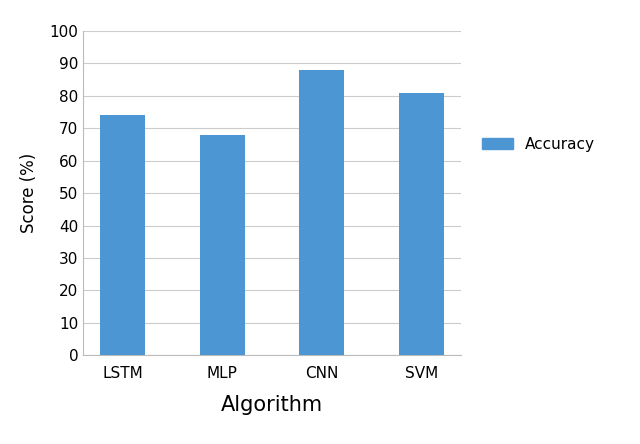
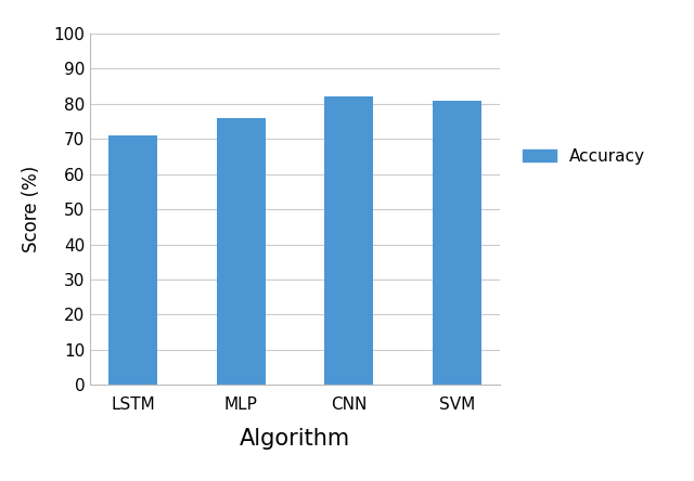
LSTM: 74 -> 71
MLP: 68 -> 76
CNN: 88 -> 82
